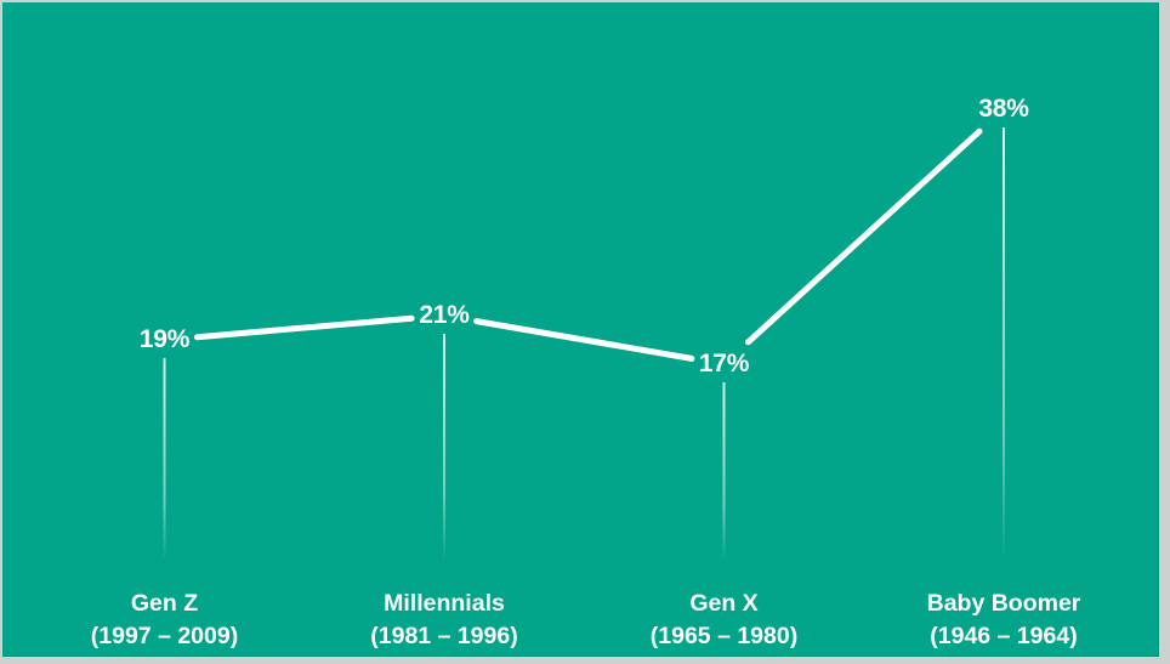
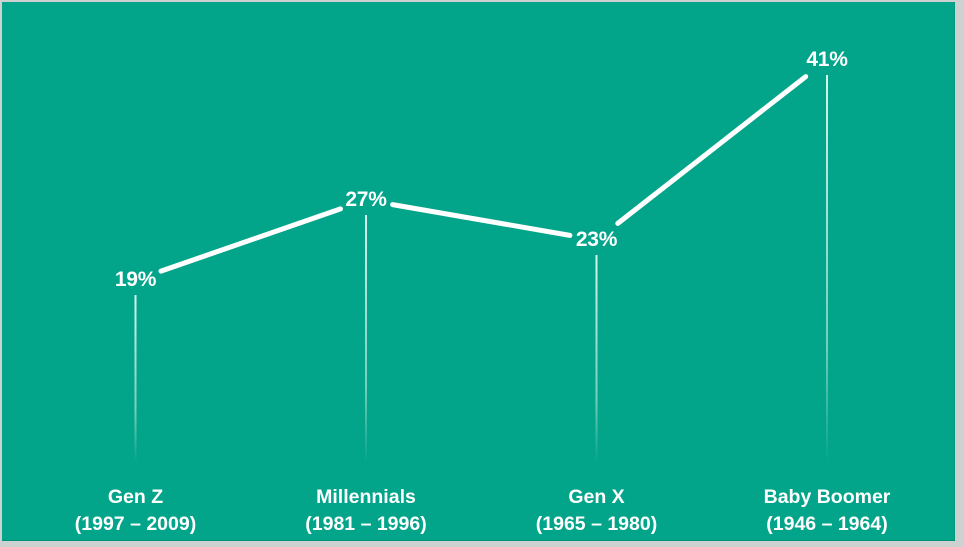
Millennials: 21% -> 27%
Gen X: 17% -> 23%
Baby Boomer: 38% -> 41%
